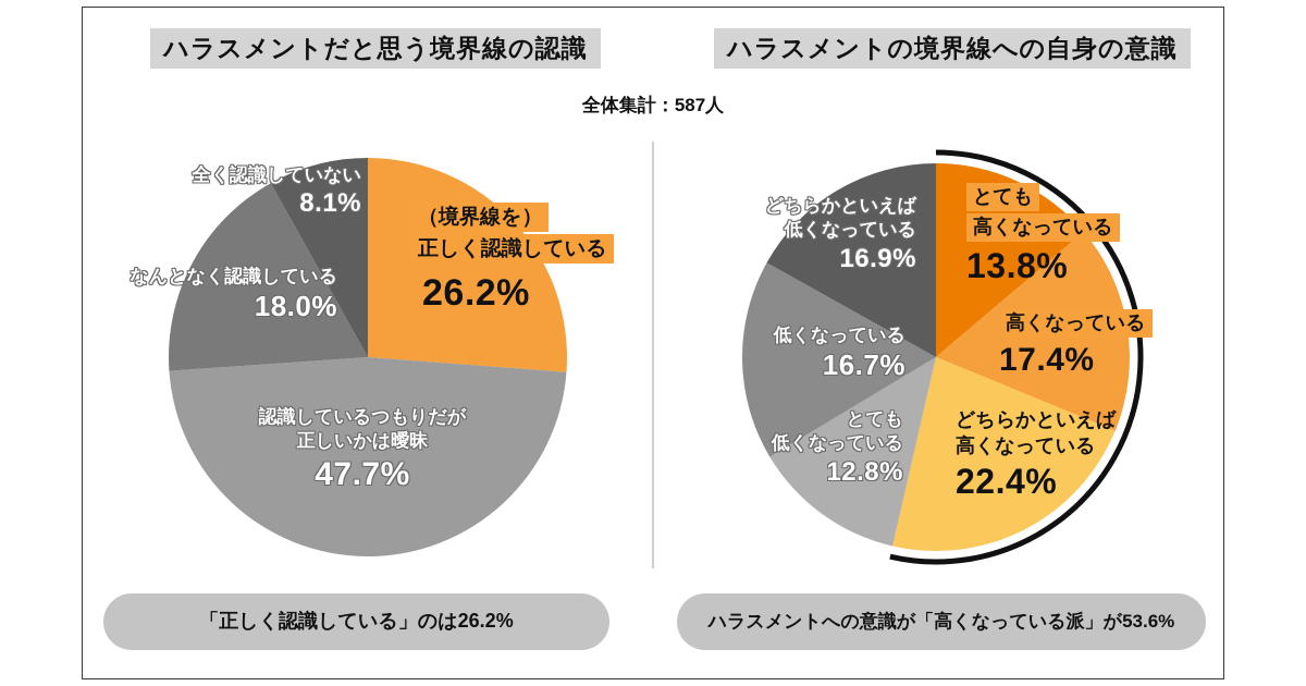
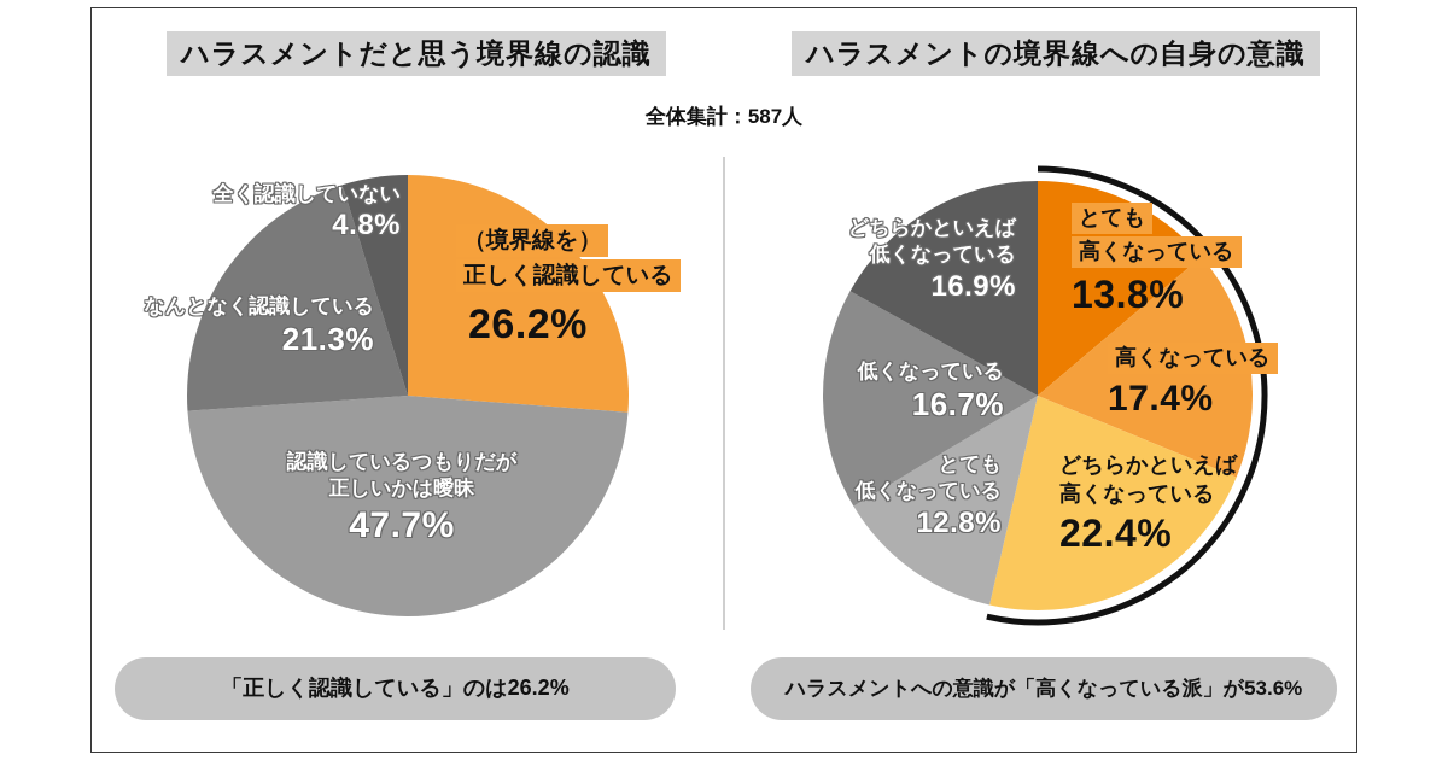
ハラスメントだと思う境界線の認識/なんとなく認識している: 18.0% -> 21.3%
ハラスメントだと思う境界線の認識/全く認識していない: 8.1% -> 4.8%
